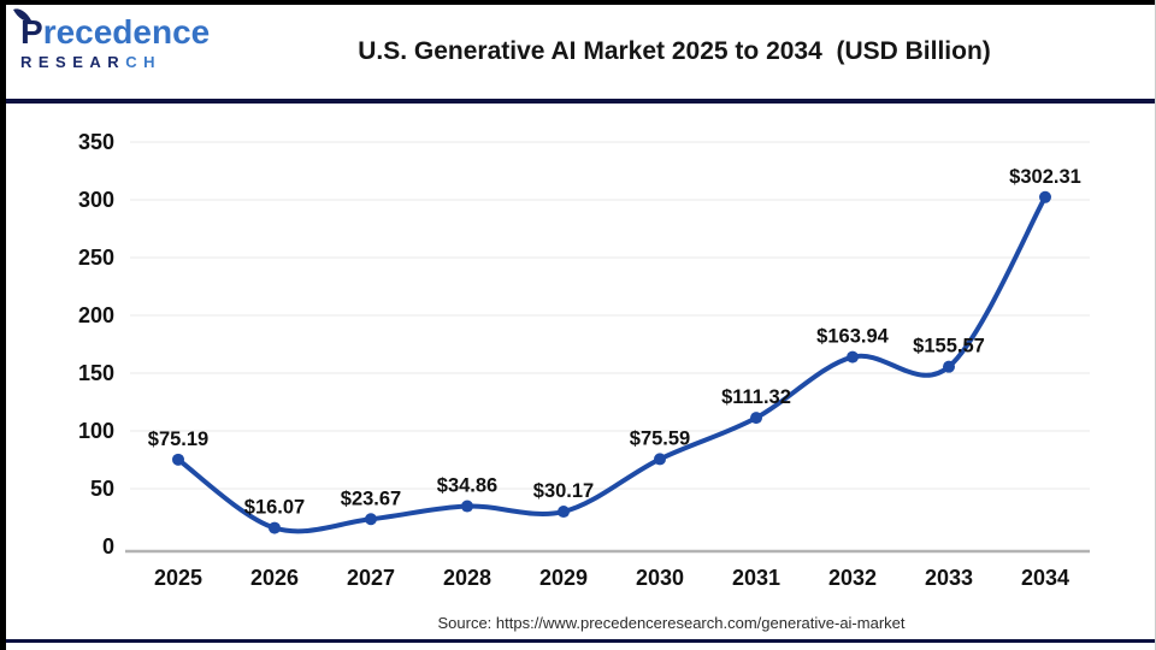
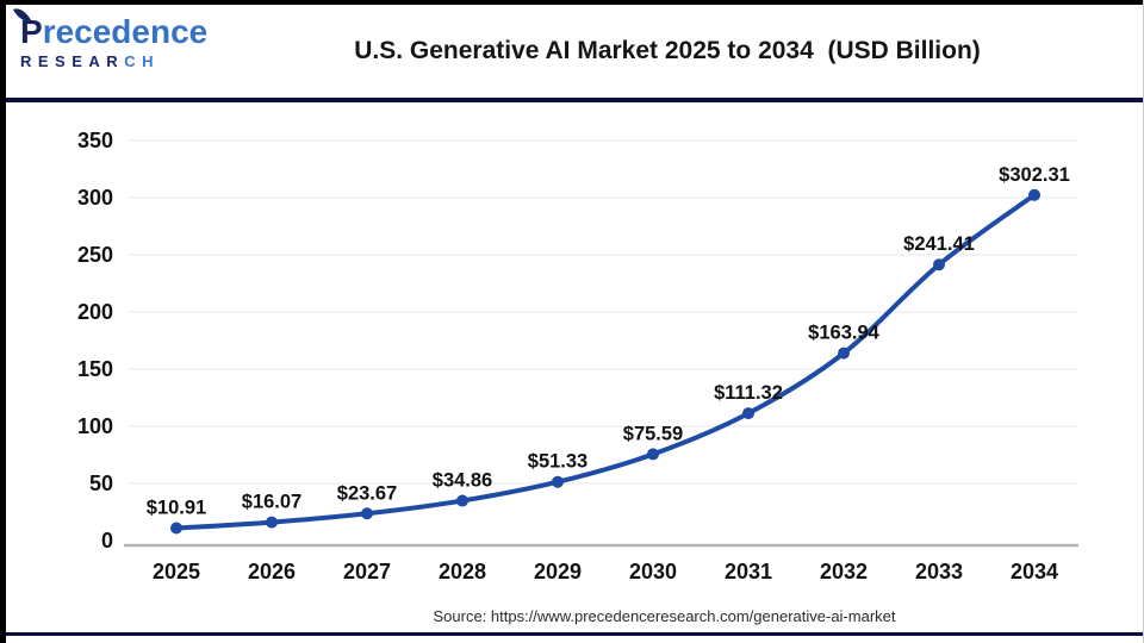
2025: $75.19 -> $10.91
2029: $30.17 -> $51.33
2033: $155.57 -> $241.41
